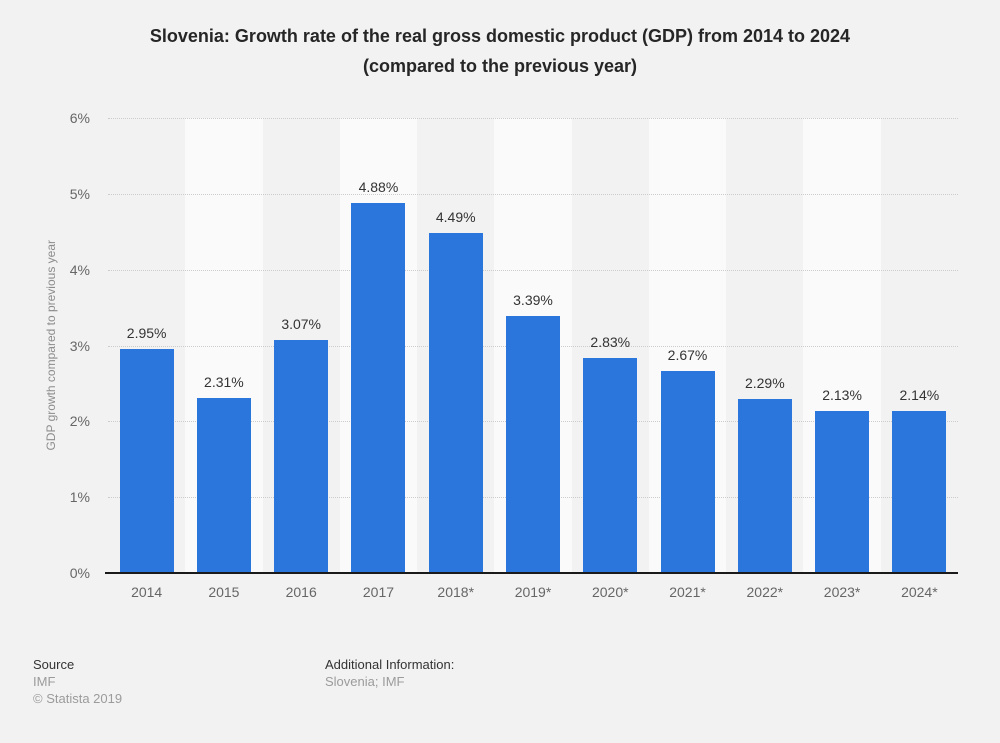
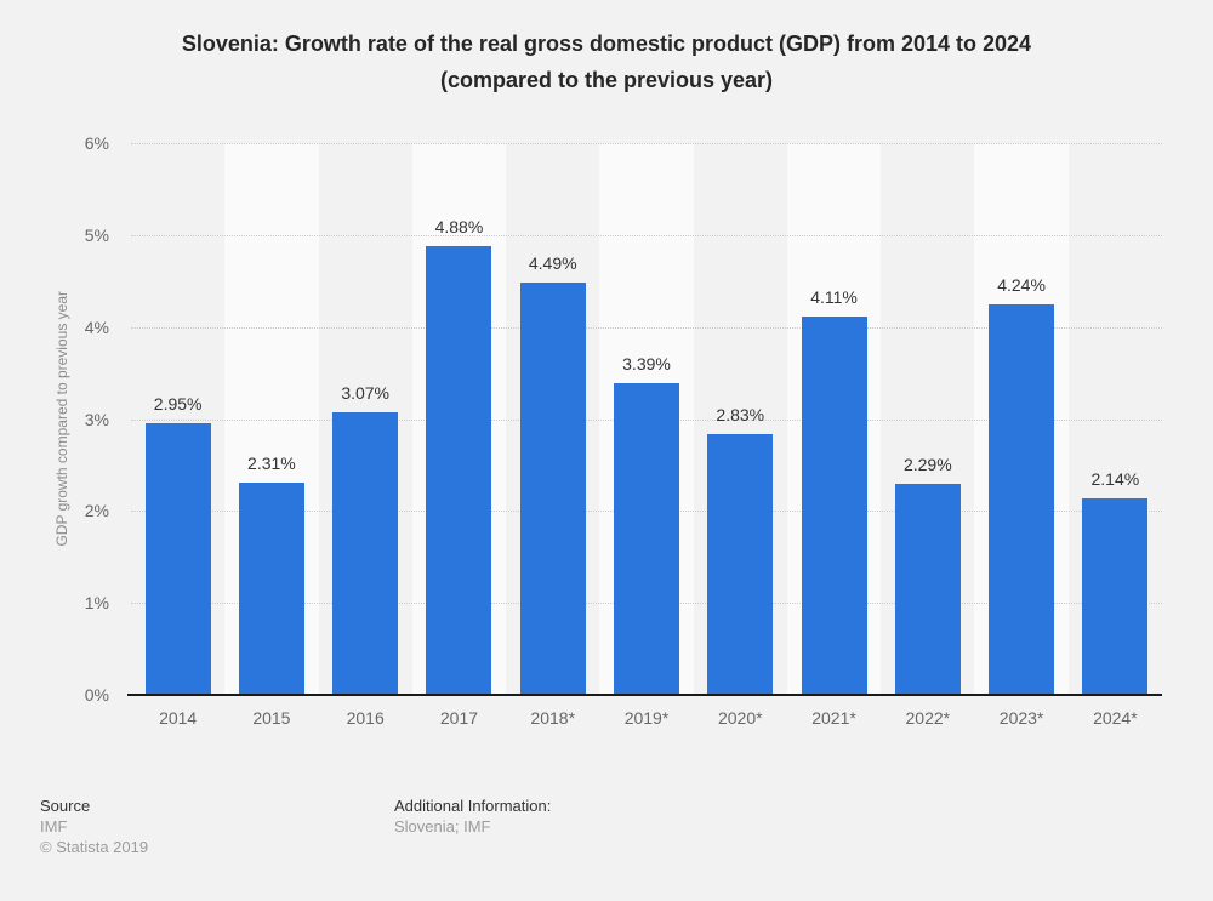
2021*: 2.67% -> 4.11%
2023*: 2.13% -> 4.24%
